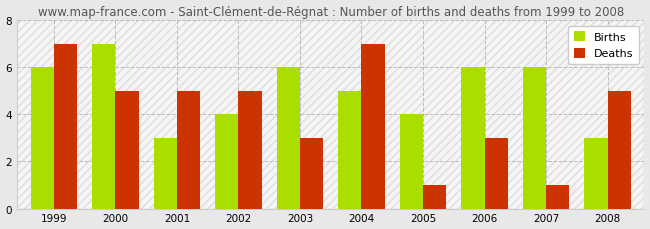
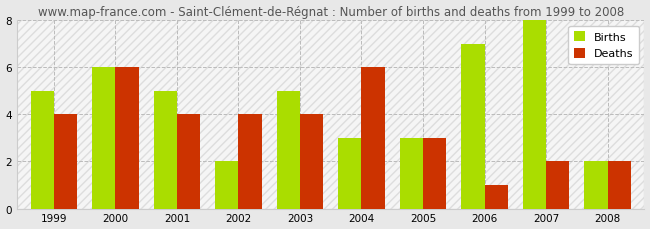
Births/1999: 6 -> 5
Deaths/1999: 7 -> 4
Births/2000: 7 -> 6
Deaths/2000: 5 -> 6
Births/2001: 3 -> 5
Deaths/2001: 5 -> 4
Births/2002: 4 -> 2
Deaths/2002: 5 -> 4
Births/2003: 6 -> 5
Deaths/2003: 3 -> 4
Births/2004: 5 -> 3
Deaths/2004: 7 -> 6
Births/2005: 4 -> 3
Deaths/2005: 1 -> 3
Births/2006: 6 -> 7
Deaths/2006: 3 -> 1
Births/2007: 6 -> 8
Deaths/2007: 1 -> 2
Births/2008: 3 -> 2
Deaths/2008: 5 -> 2
